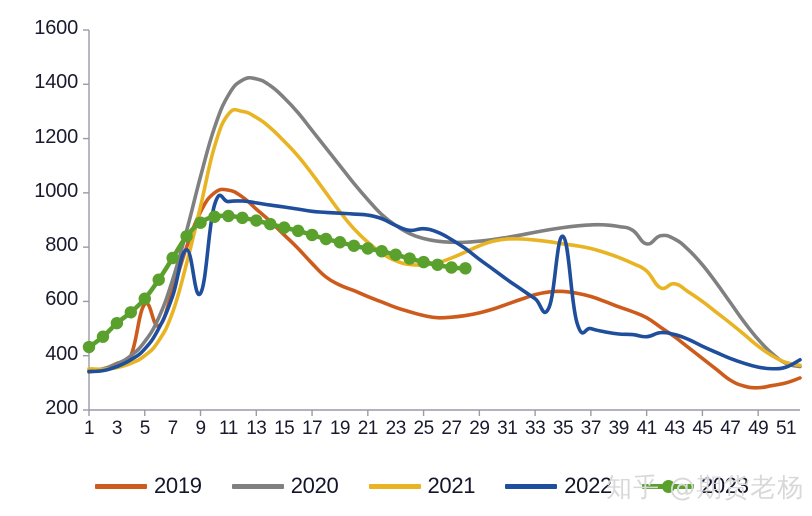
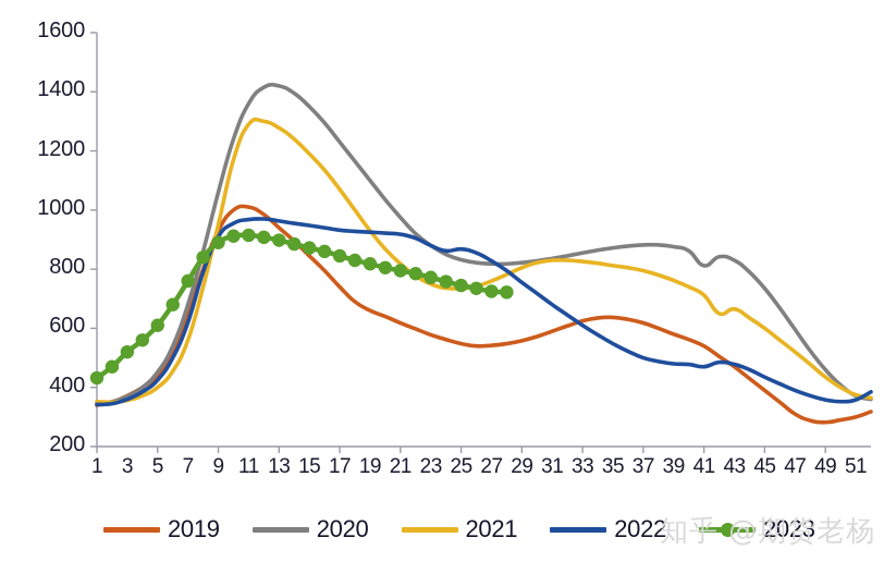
2019/5: 590 -> 440
2022/9: 630 -> 910
2022/35: 840 -> 550
